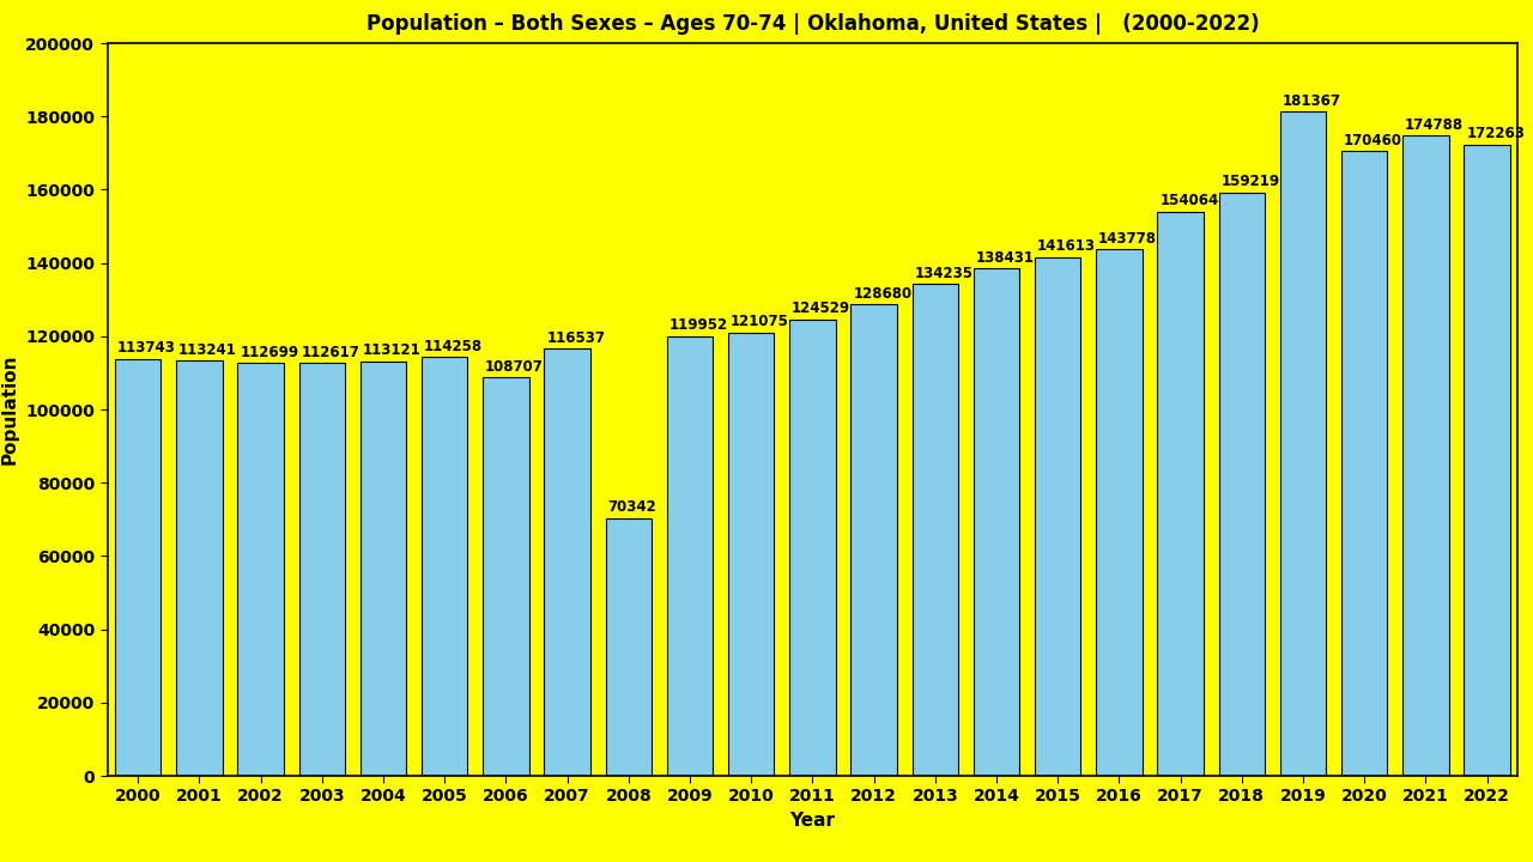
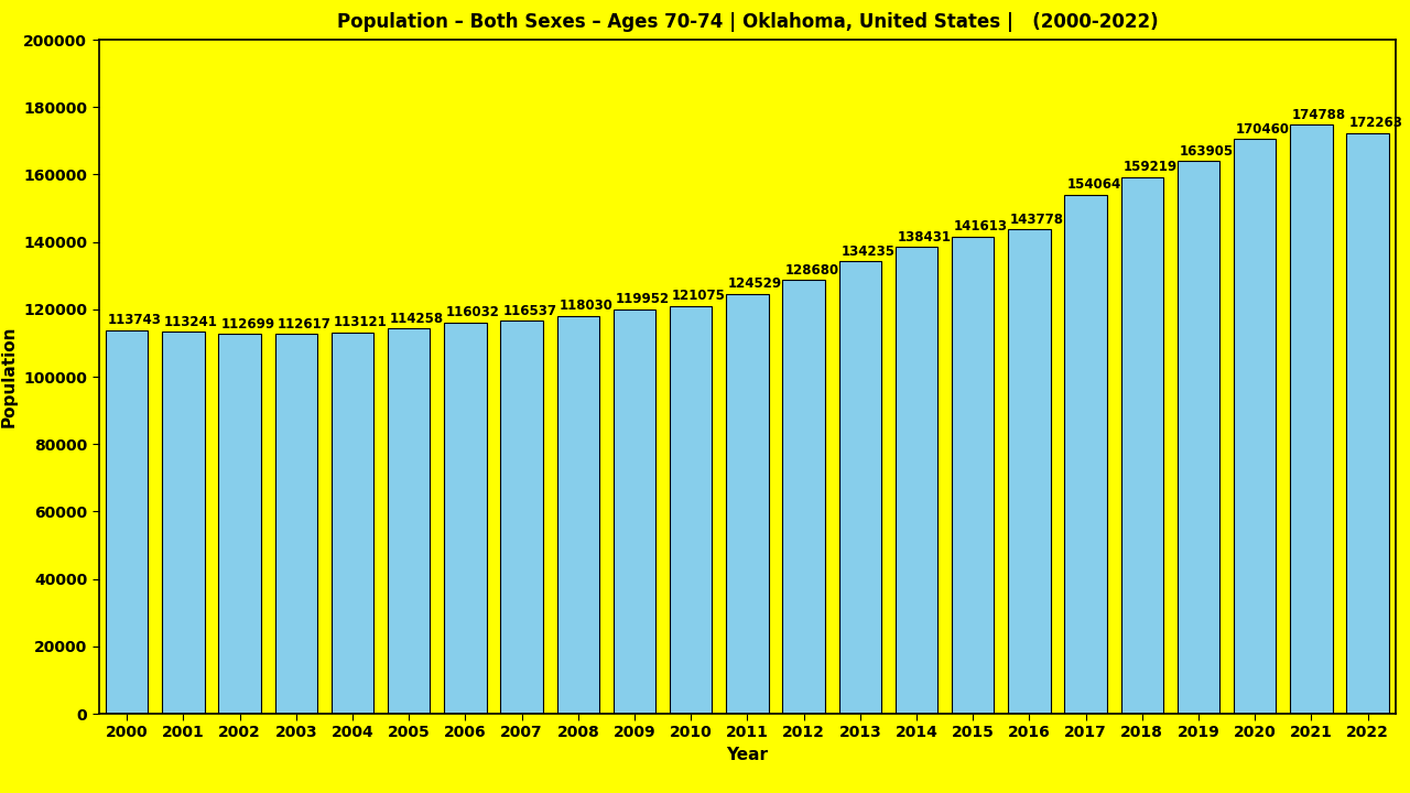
2006: 108707 -> 116032
2008: 70342 -> 118030
2019: 181367 -> 163905
